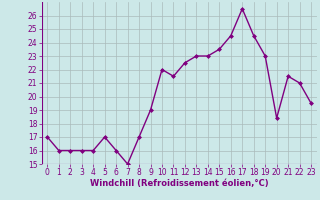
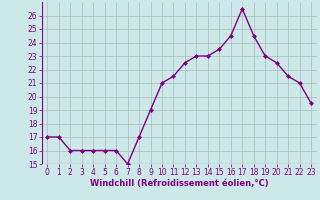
1: 16.0 -> 17.0
5: 17.0 -> 16.0
10: 22.0 -> 21.0
20: 18.4 -> 22.5
